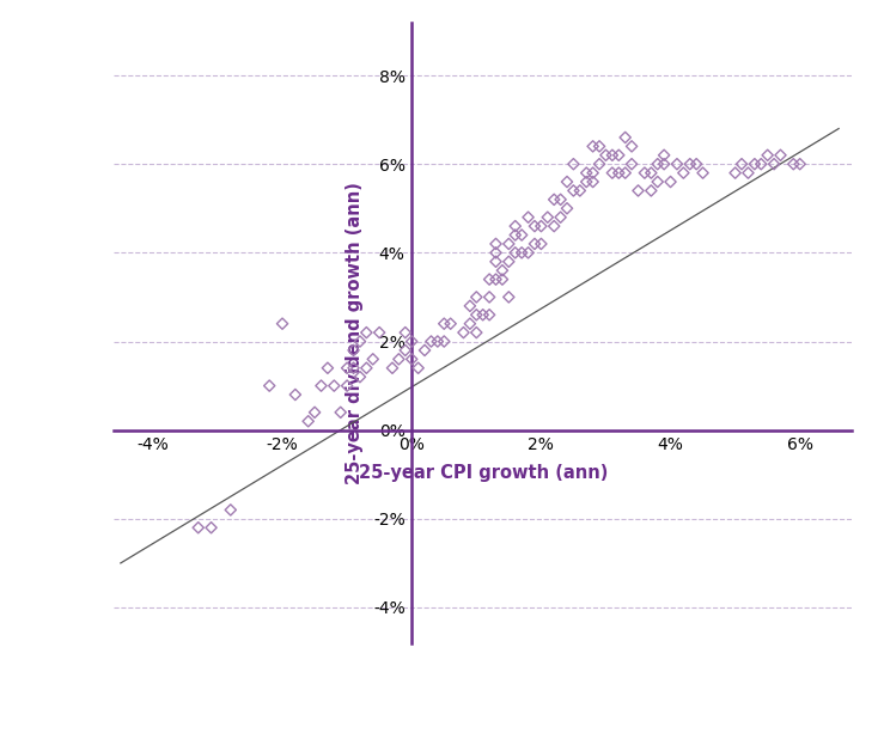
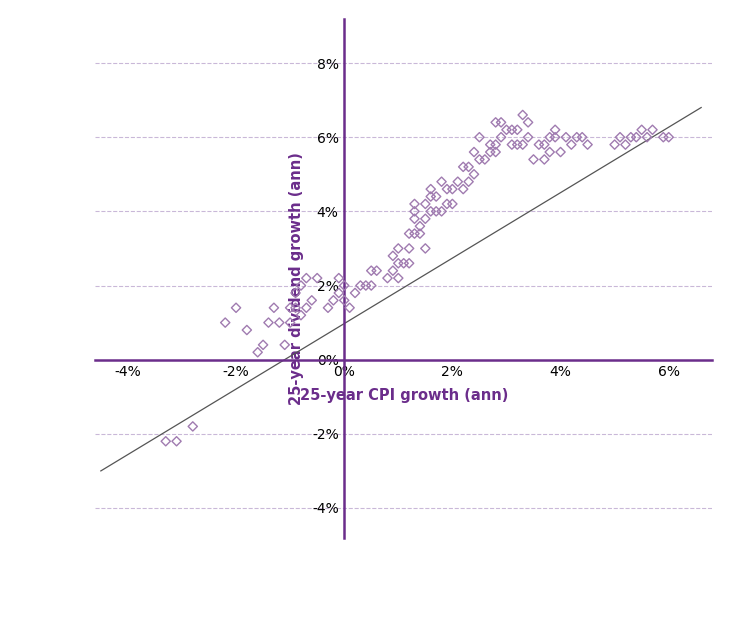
-2%: 2.4% -> 1.4%
